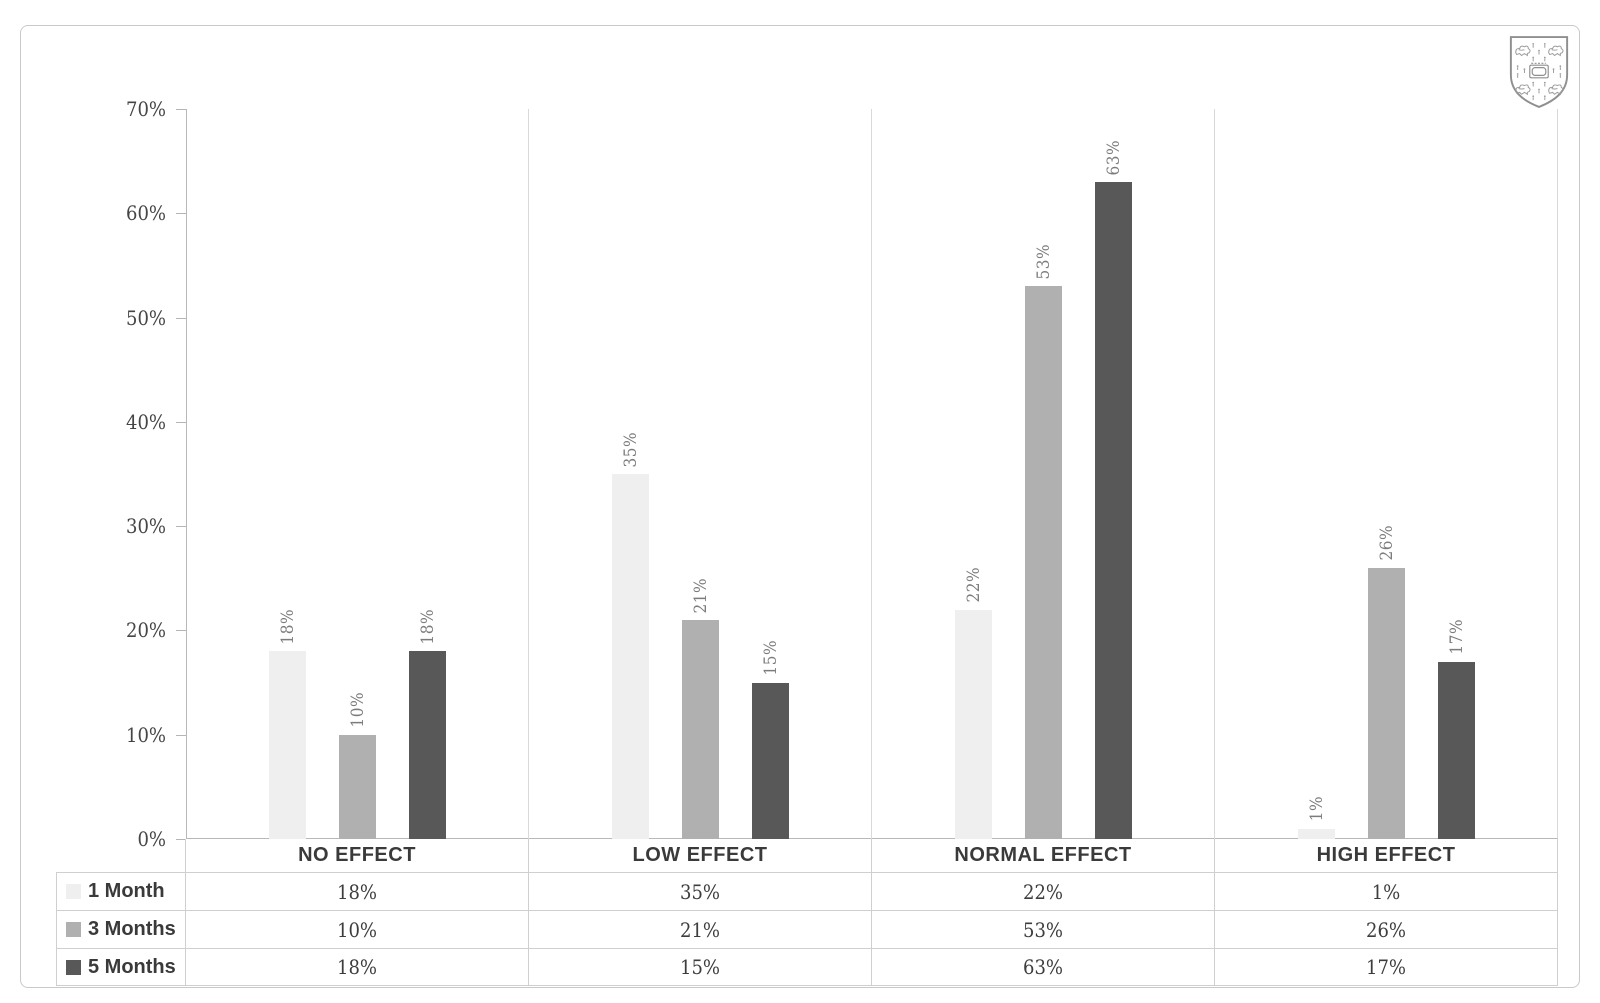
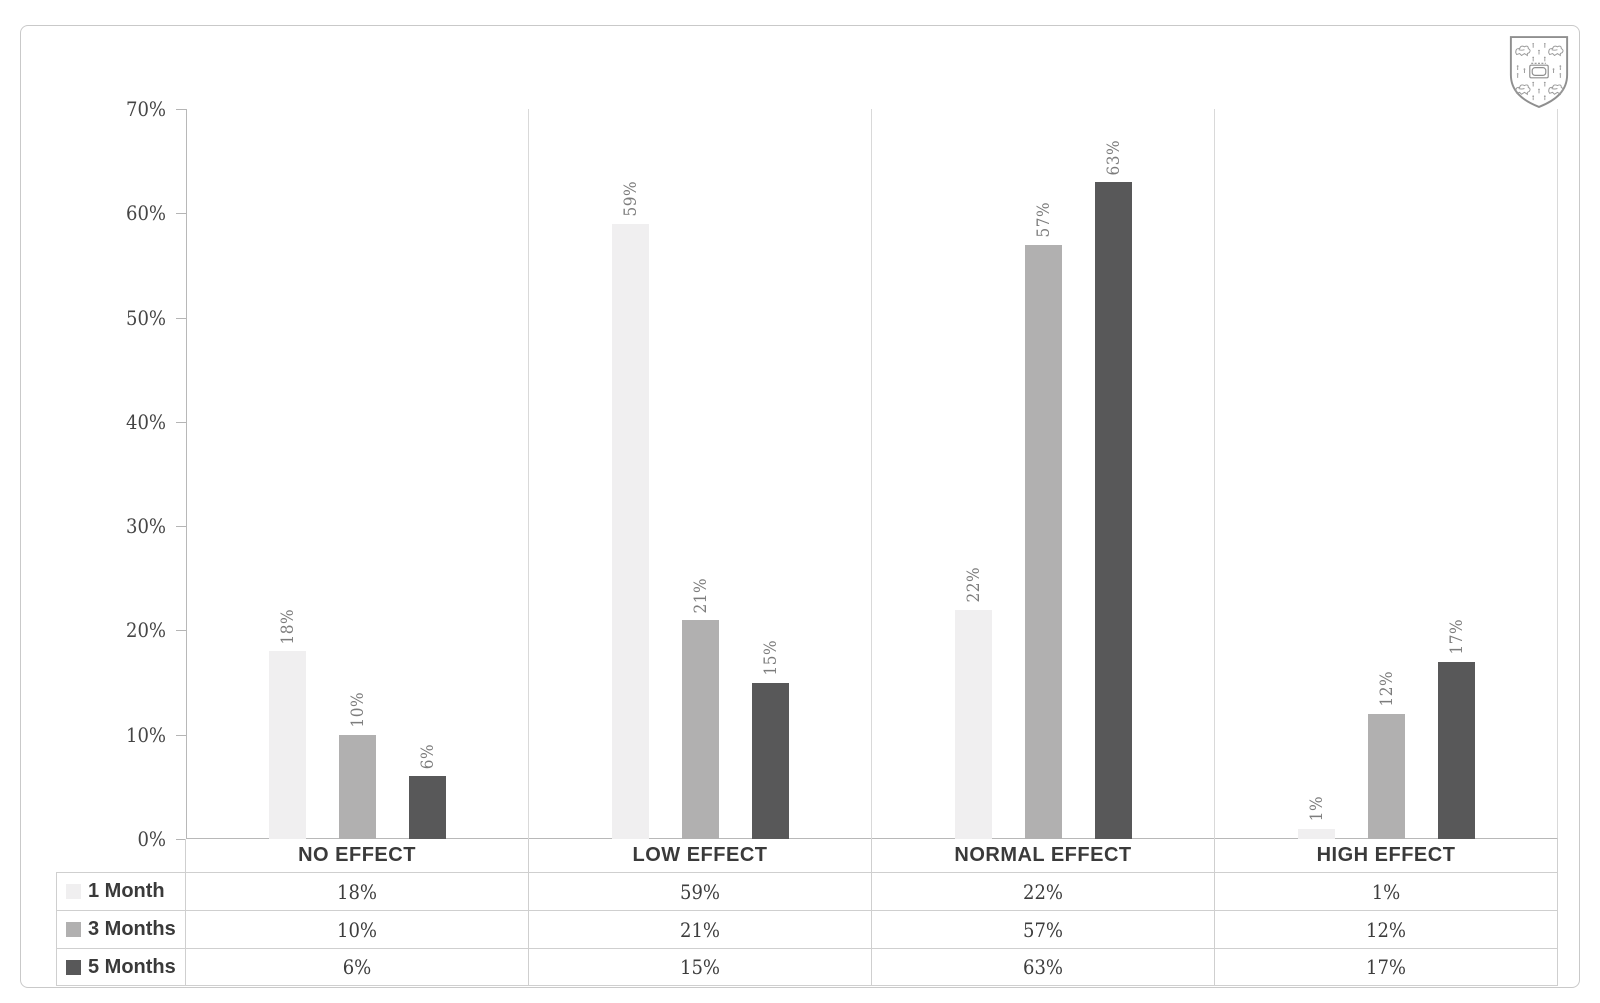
5 Months/NO EFFECT: 18% -> 6%
1 Month/LOW EFFECT: 35% -> 59%
3 Months/NORMAL EFFECT: 53% -> 57%
3 Months/HIGH EFFECT: 26% -> 12%
